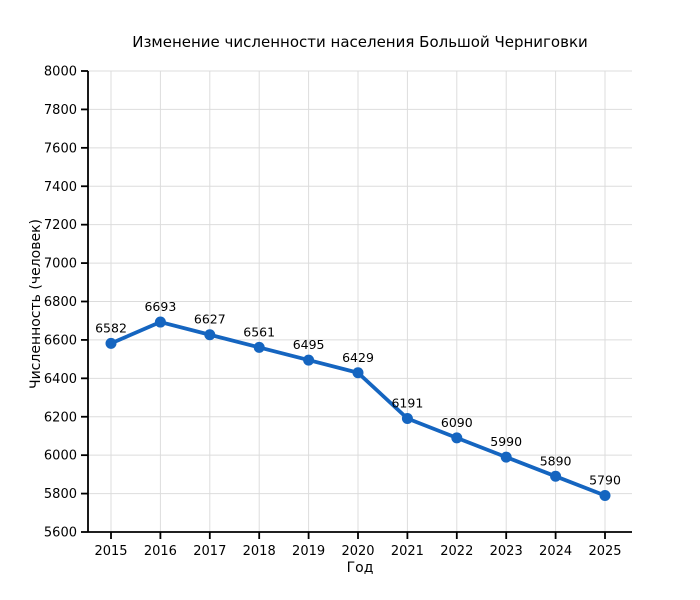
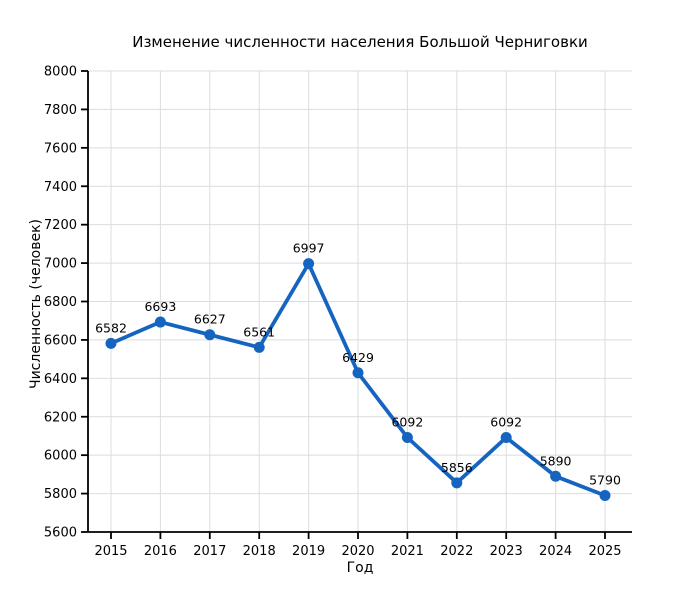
2019: 6495 -> 6997
2021: 6191 -> 6092
2022: 6090 -> 5856
2023: 5990 -> 6092
